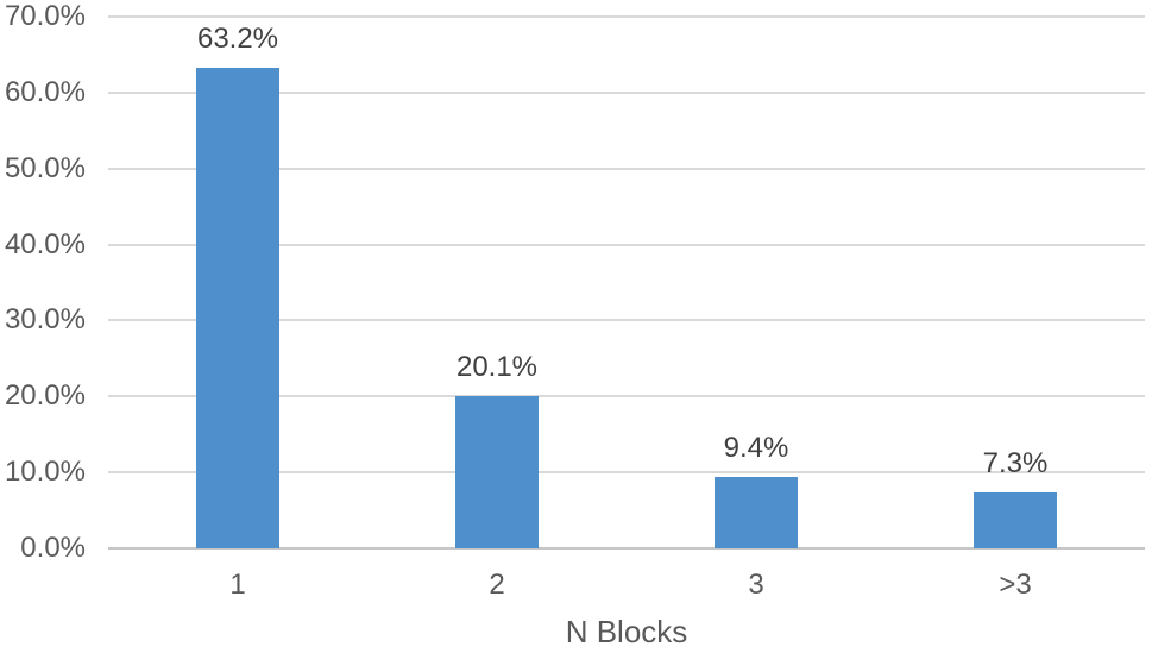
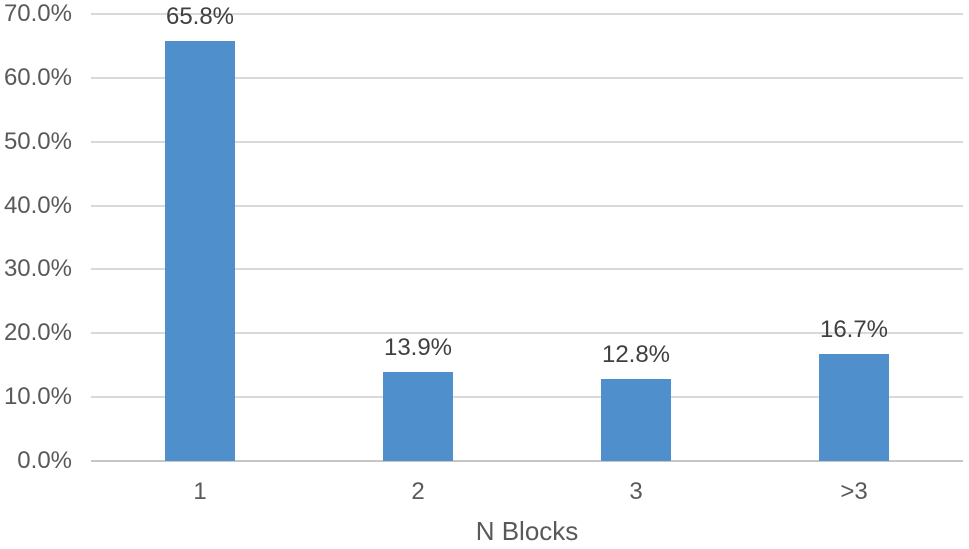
1: 63.2% -> 65.8%
2: 20.1% -> 13.9%
3: 9.4% -> 12.8%
>3: 7.3% -> 16.7%
